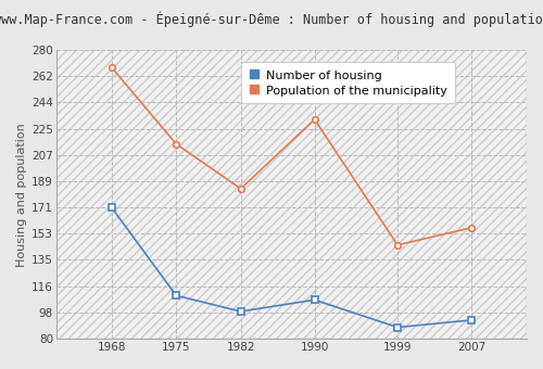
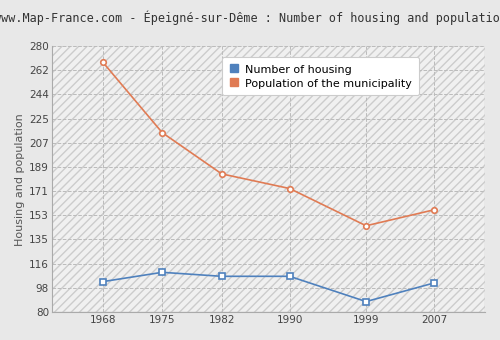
Number of housing/1968: 171 -> 103
Number of housing/1982: 99 -> 107
Population of the municipality/1990: 232 -> 173
Number of housing/2007: 93 -> 102
